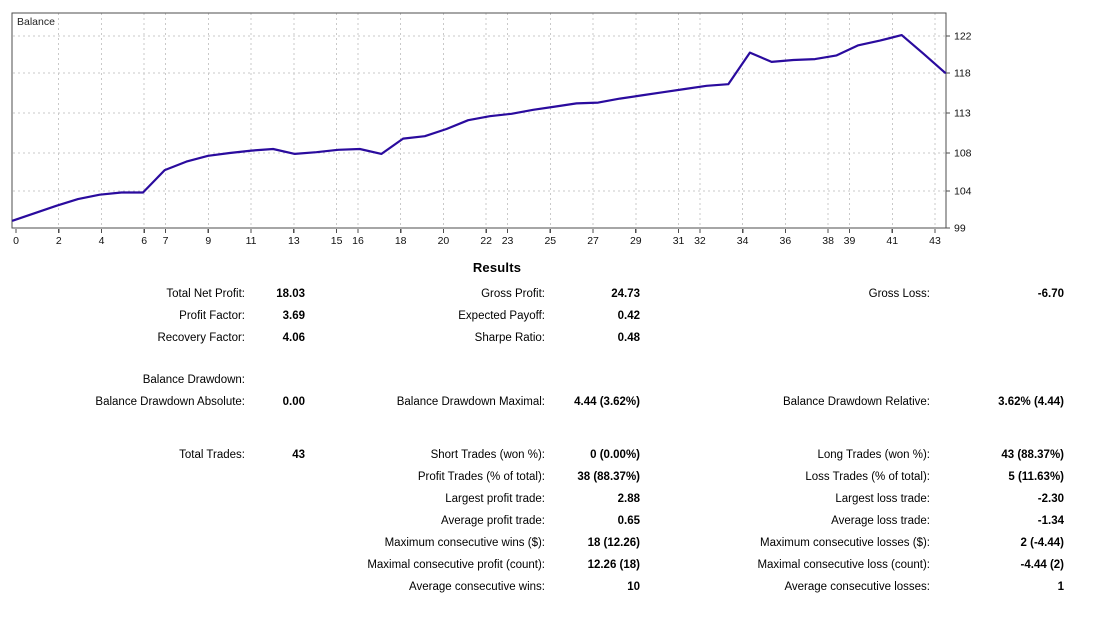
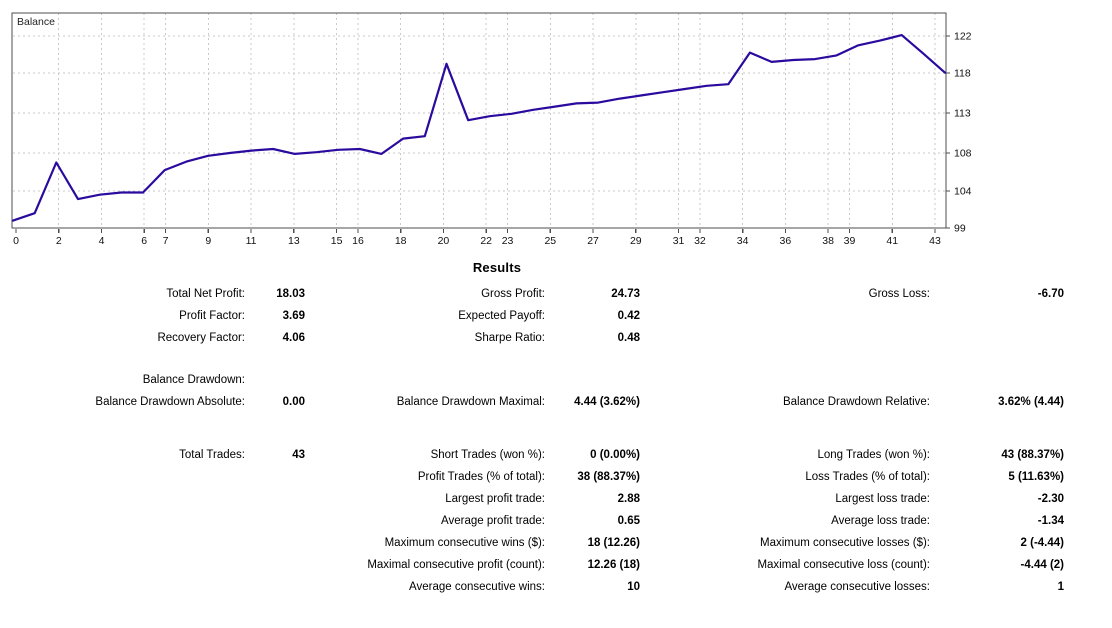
2: 102 -> 107
20: 111 -> 119
